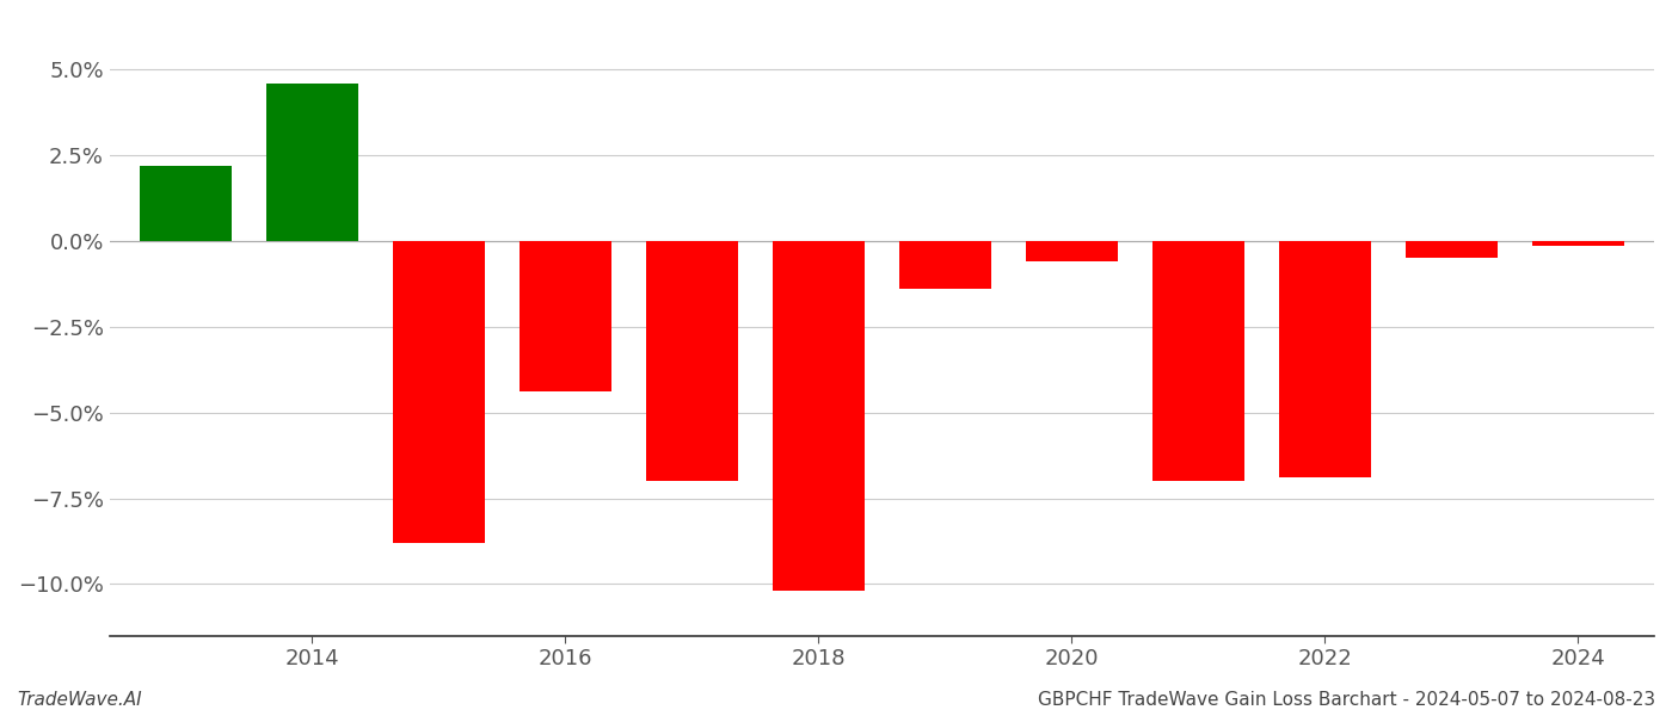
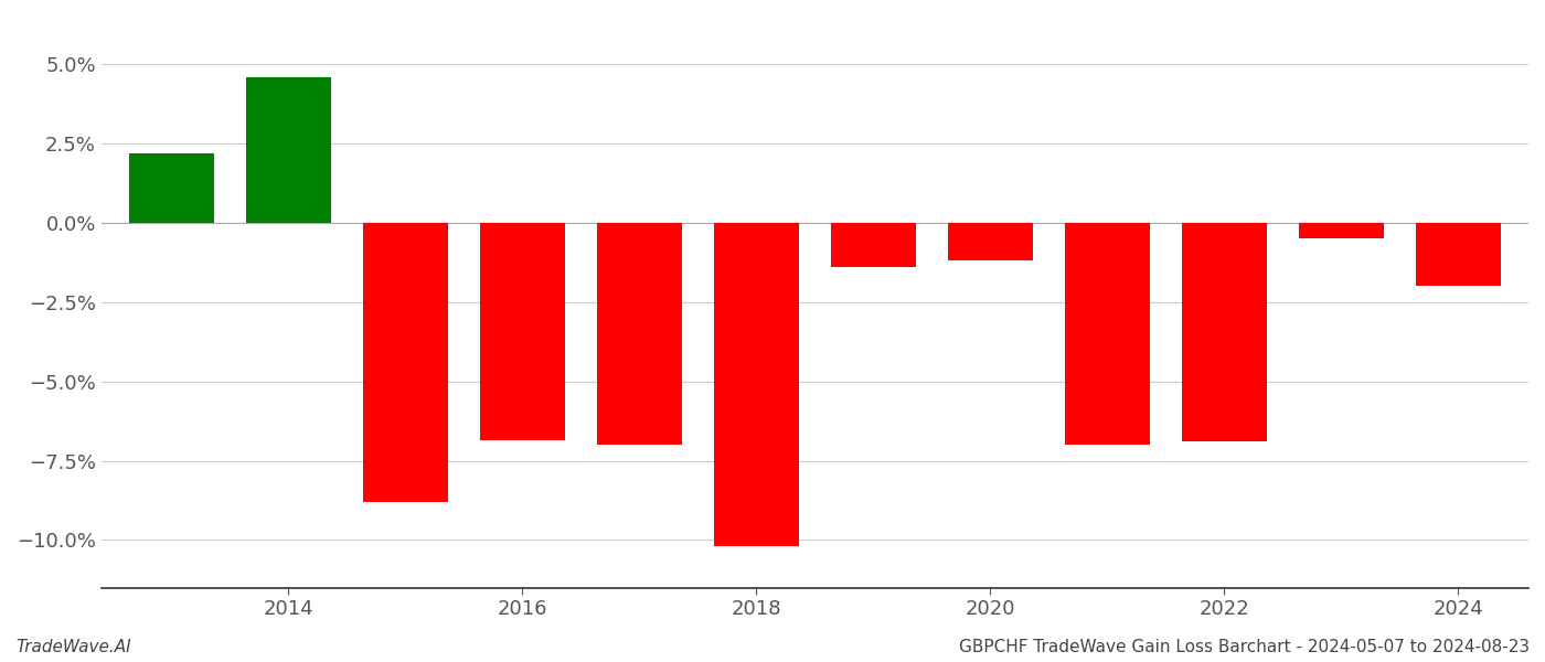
2016: -4.40% -> -6.85%
2020: -0.60% -> -1.20%
2024: -0.15% -> -2.00%
